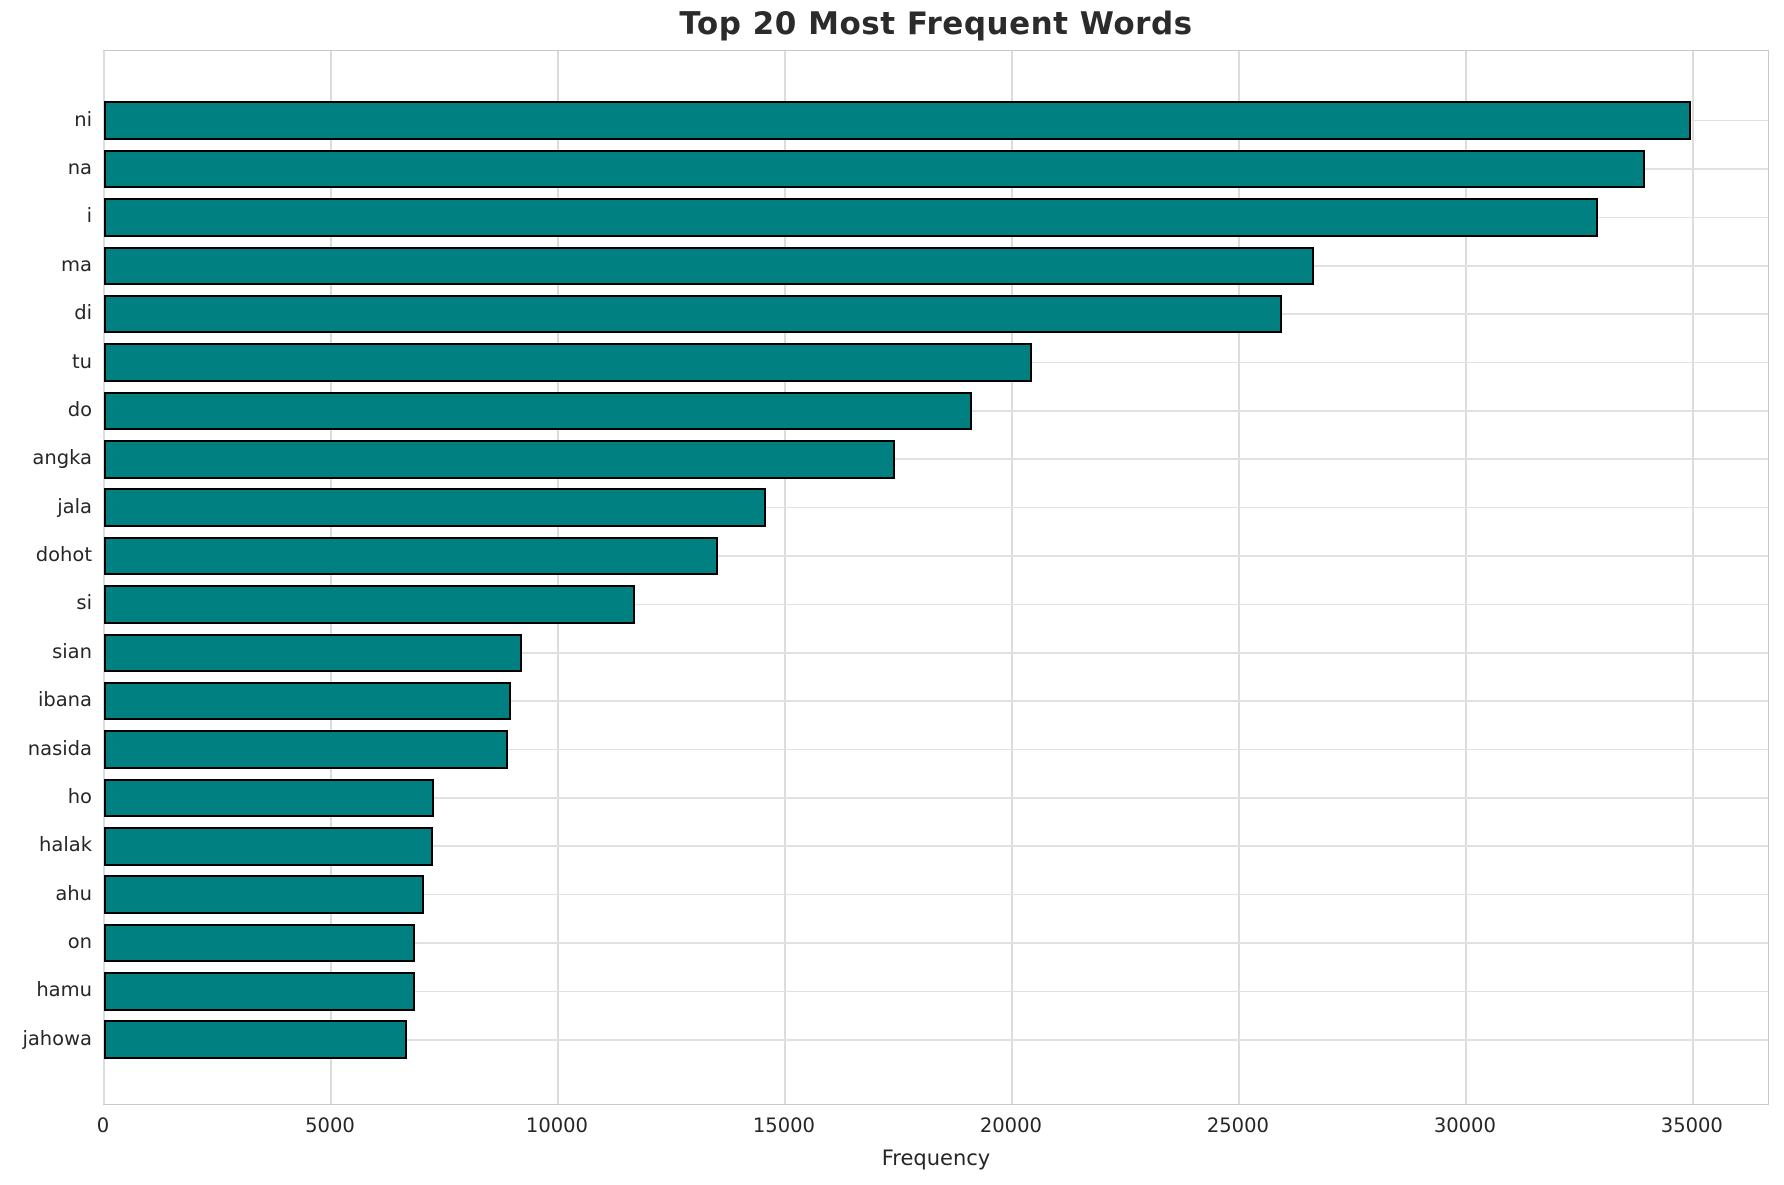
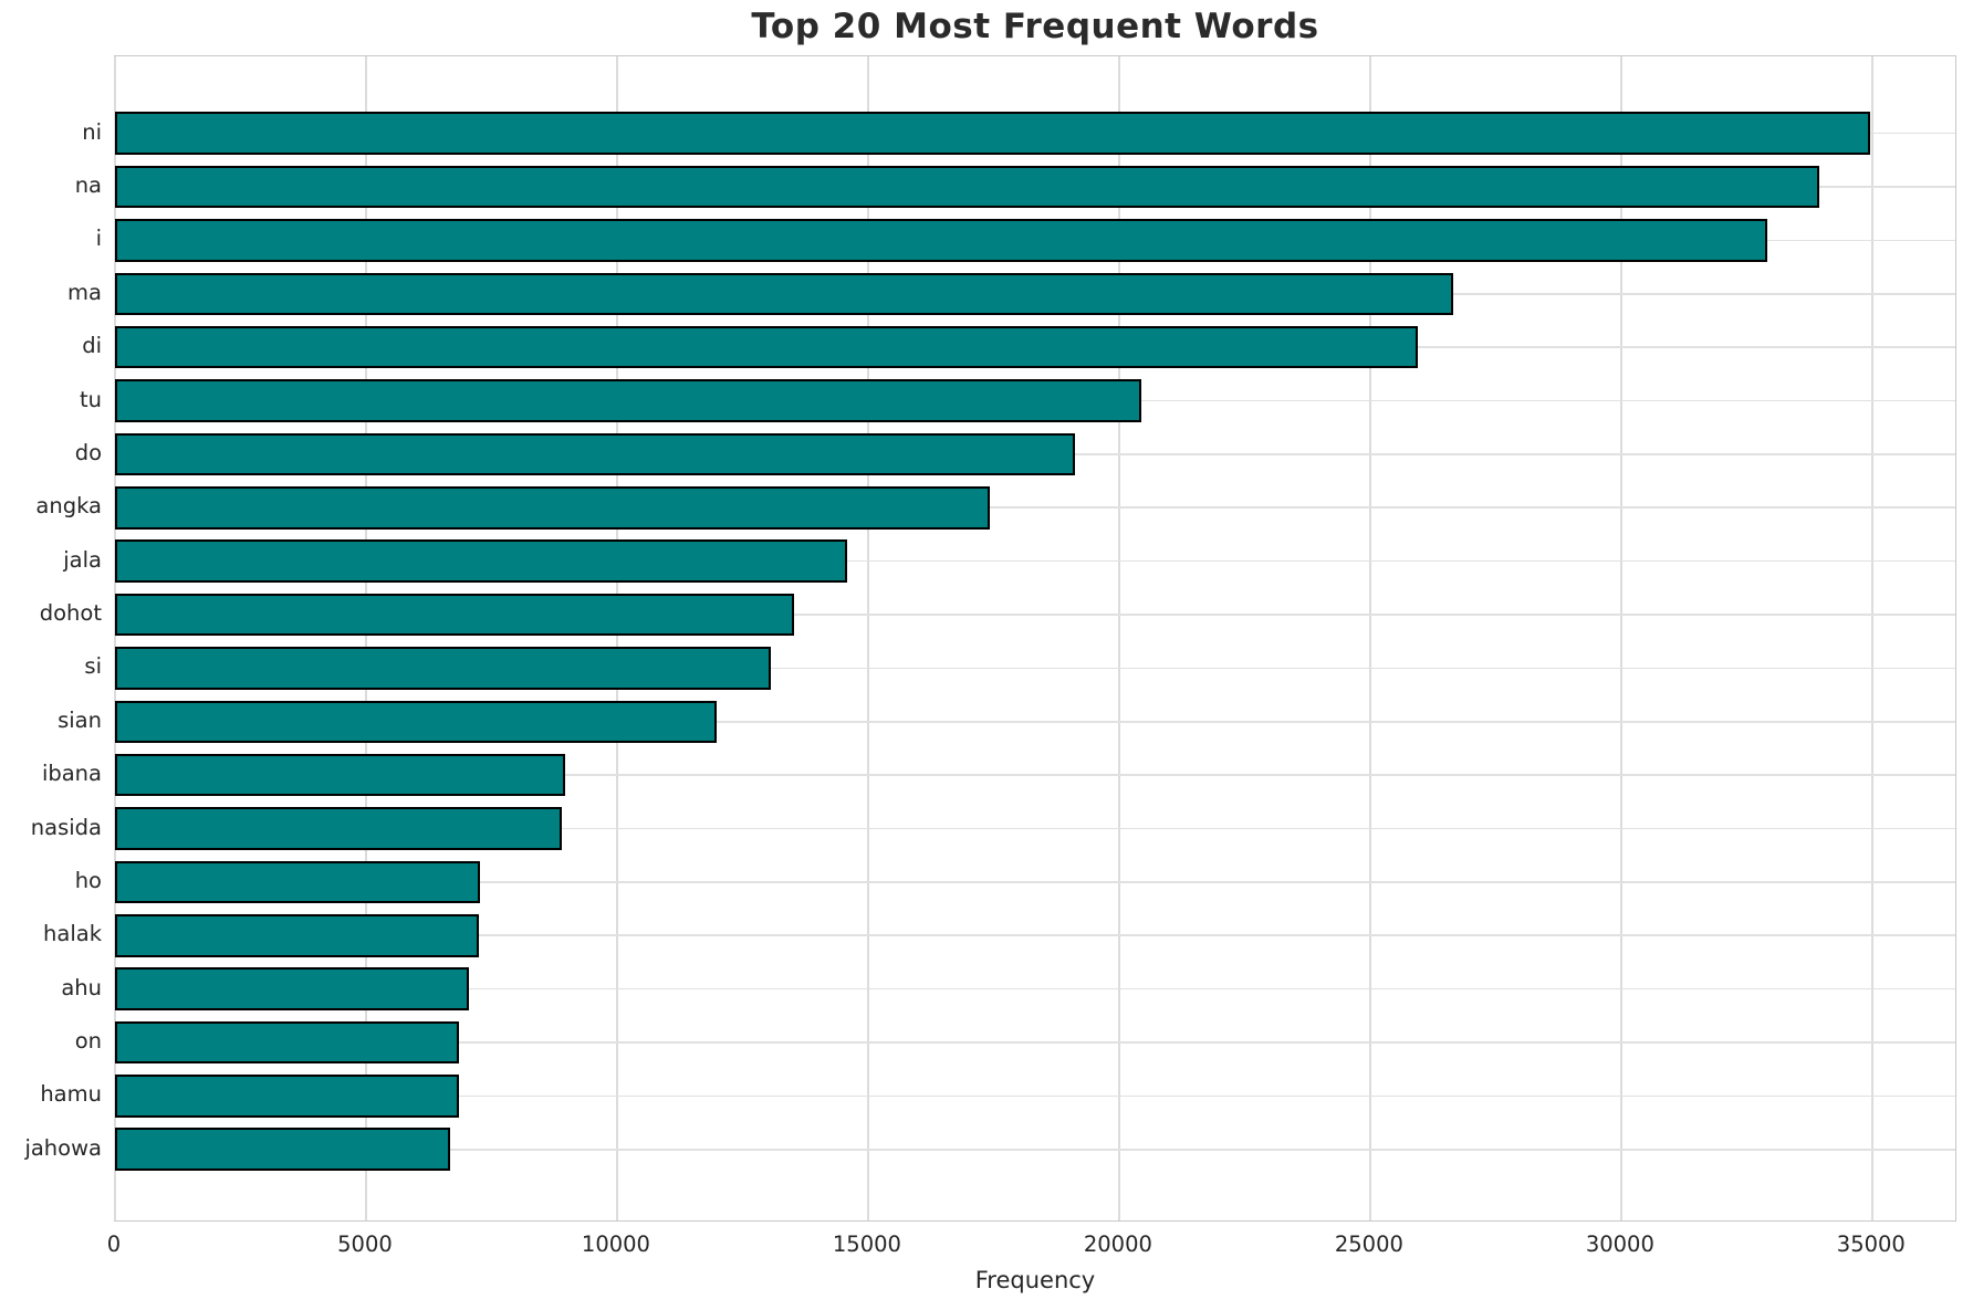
si: 11700 -> 13100
sian: 9200 -> 12000
